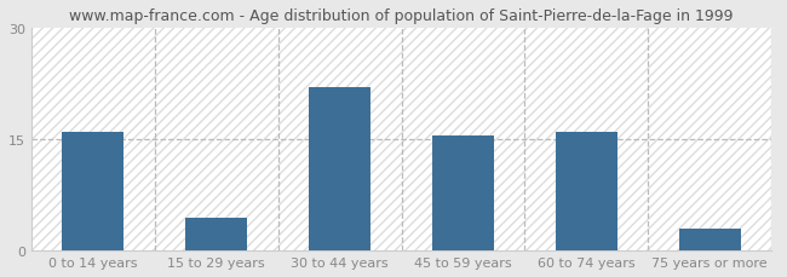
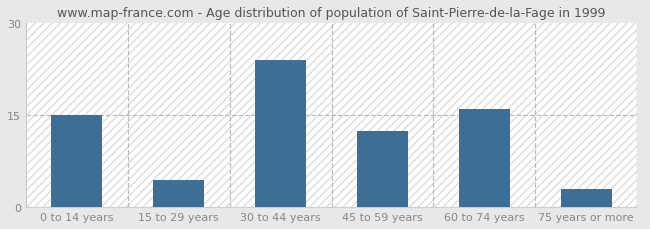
0 to 14 years: 16.0 -> 15.0
30 to 44 years: 22.0 -> 24.0
45 to 59 years: 15.5 -> 12.4
